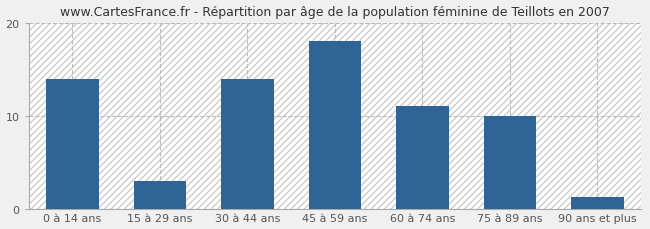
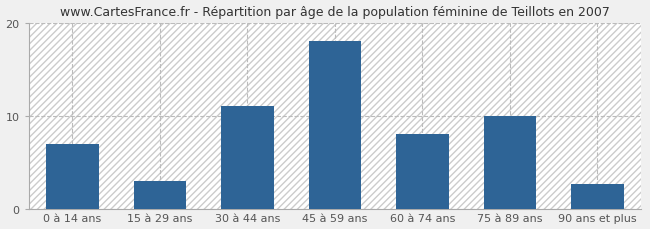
0 à 14 ans: 14.0 -> 7.0
30 à 44 ans: 14.0 -> 11.0
60 à 74 ans: 11.0 -> 8.0
90 ans et plus: 1.2 -> 2.6
